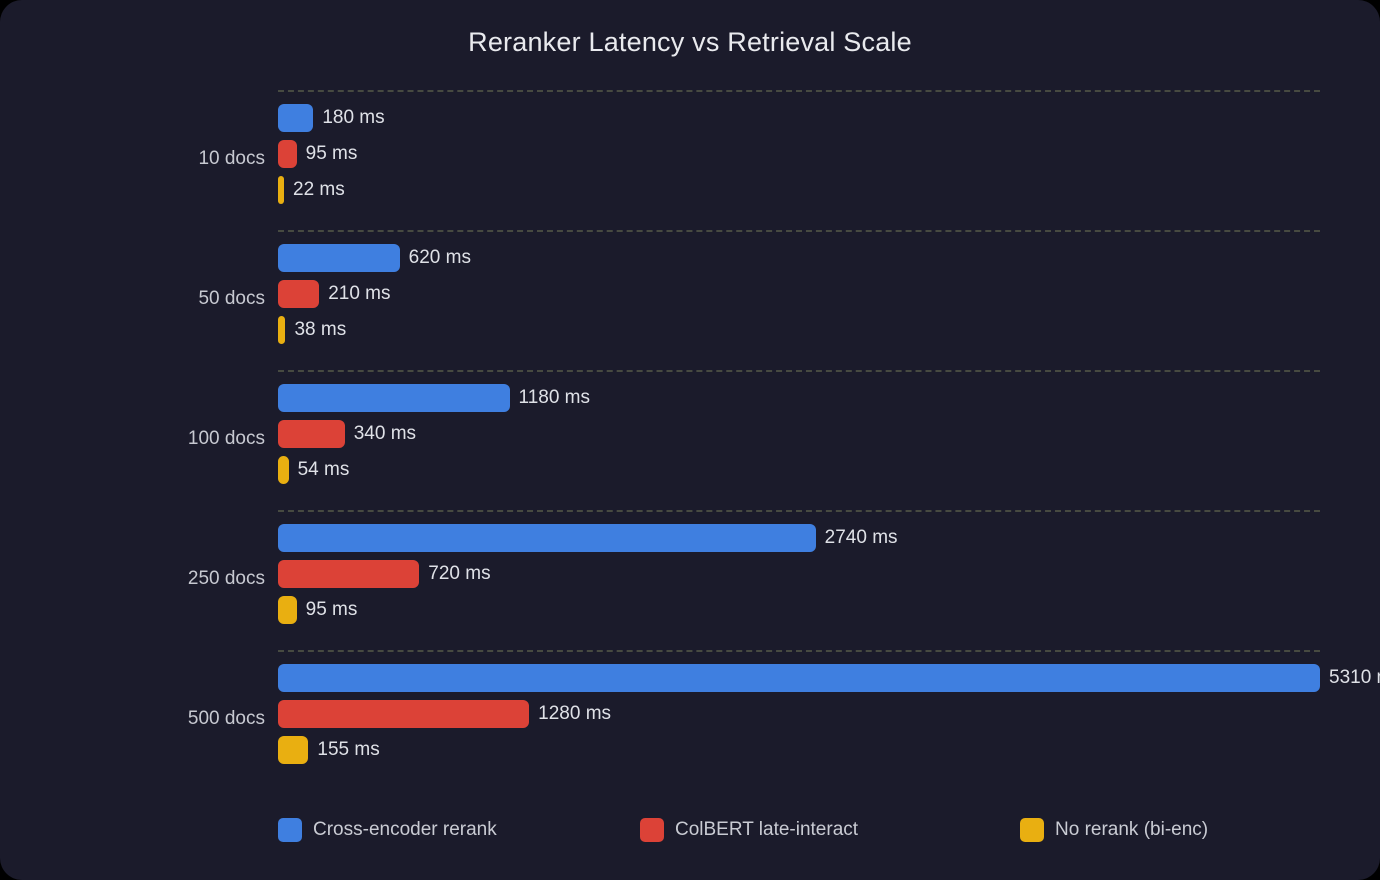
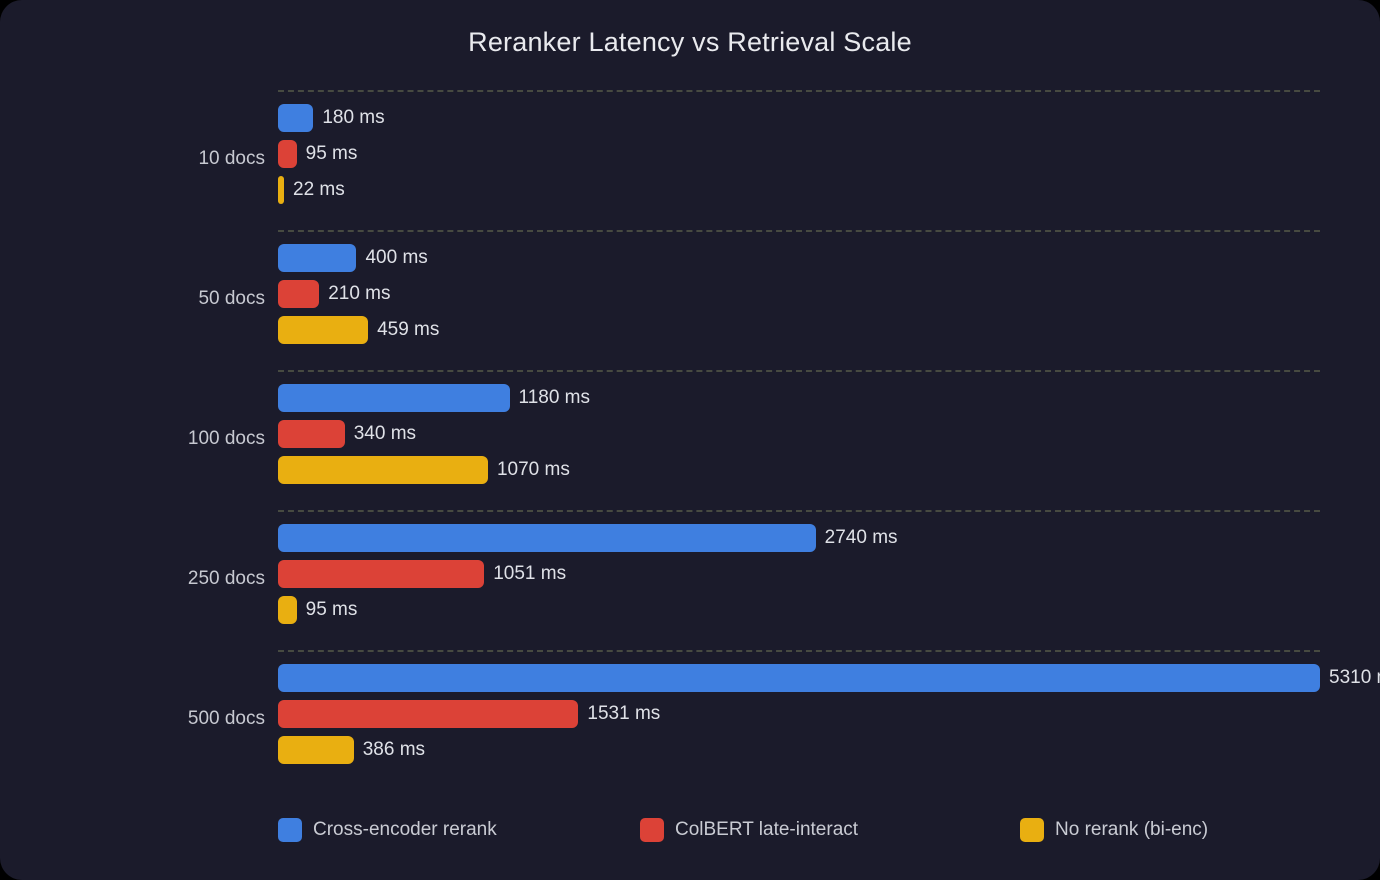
Cross-encoder rerank/50 docs: 620 -> 400
No rerank (bi-enc)/50 docs: 38 -> 459
No rerank (bi-enc)/100 docs: 54 -> 1070
ColBERT late-interact/250 docs: 720 -> 1051
ColBERT late-interact/500 docs: 1280 -> 1531
No rerank (bi-enc)/500 docs: 155 -> 386
